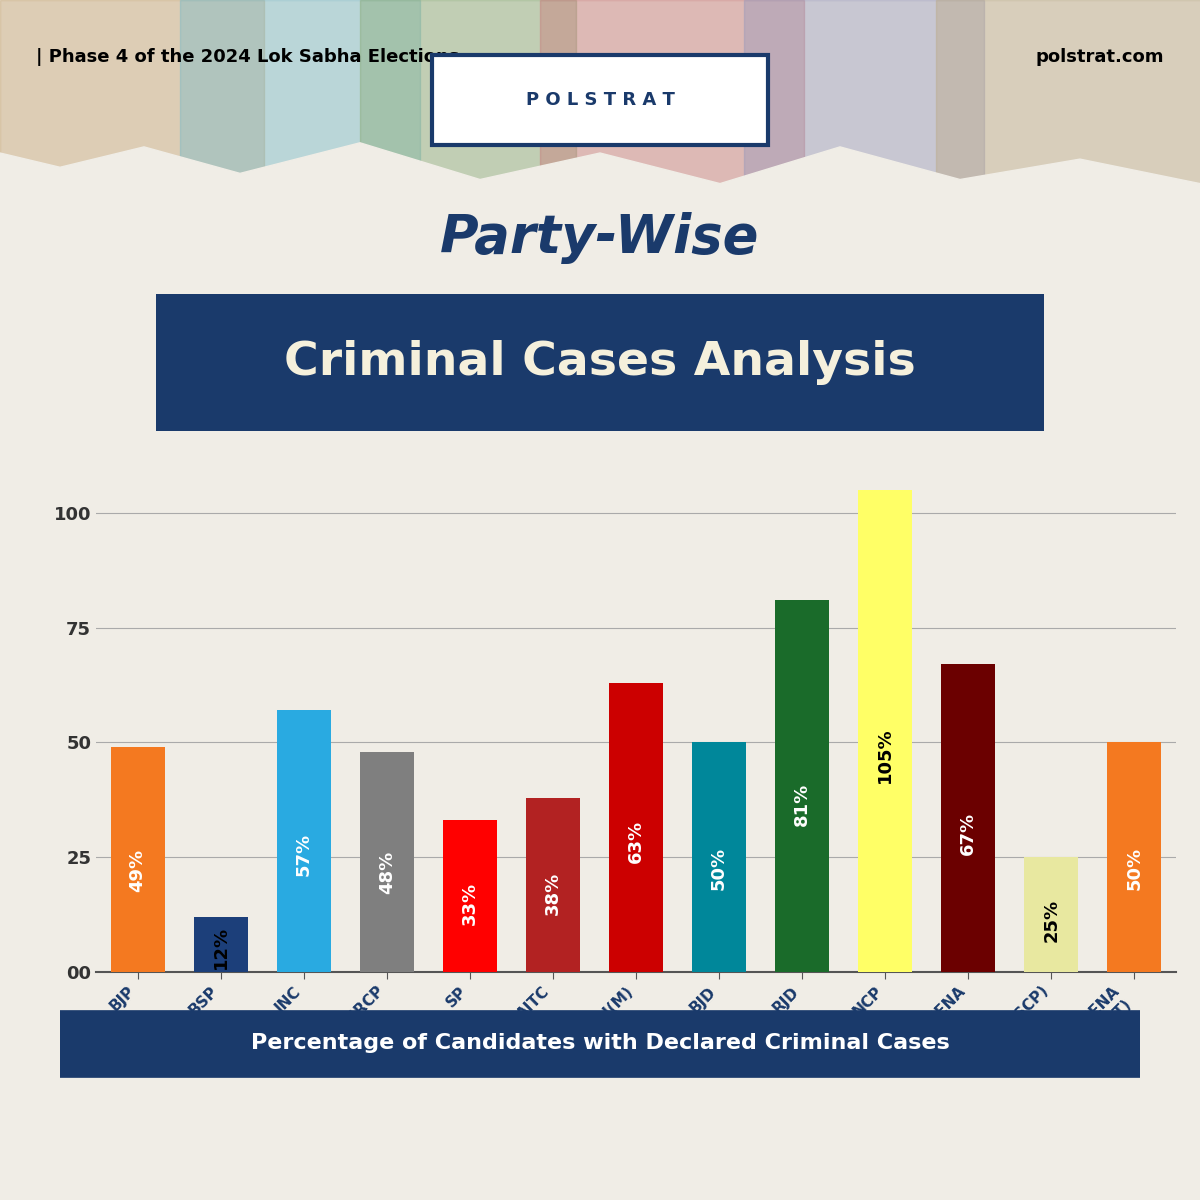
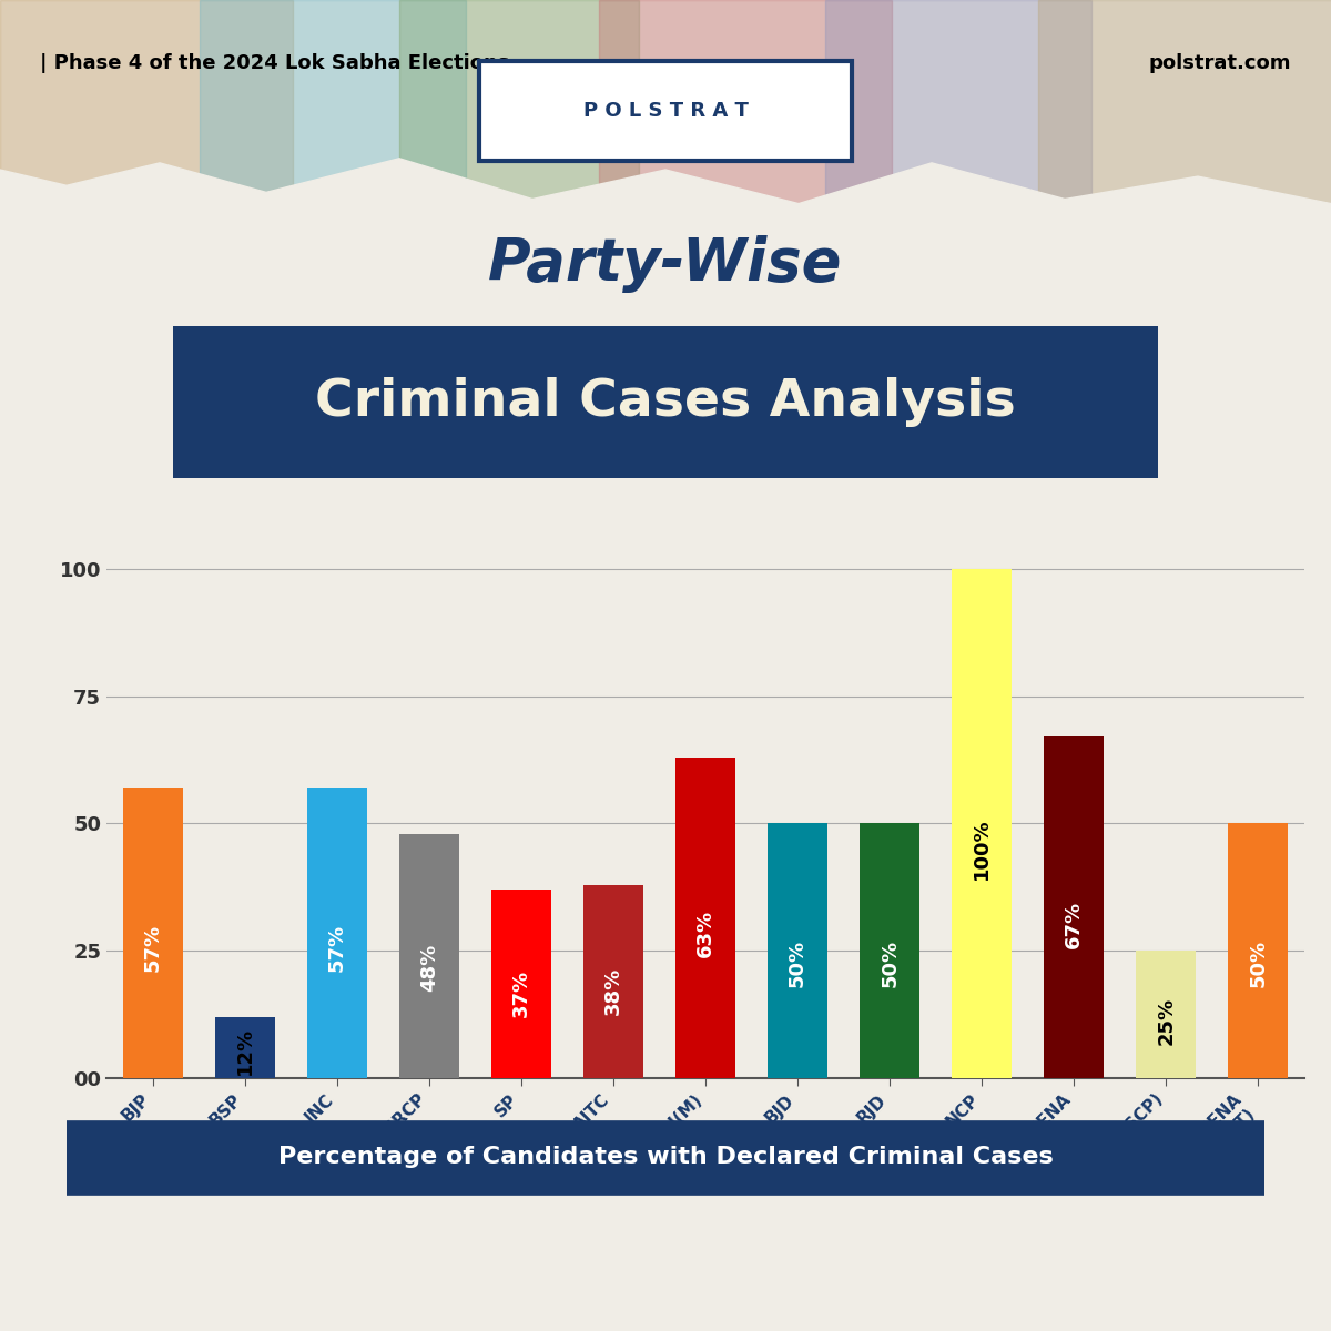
BJP: 49% -> 57%
SP: 33% -> 37%
RJD: 81% -> 50%
NCP: 105% -> 100%
